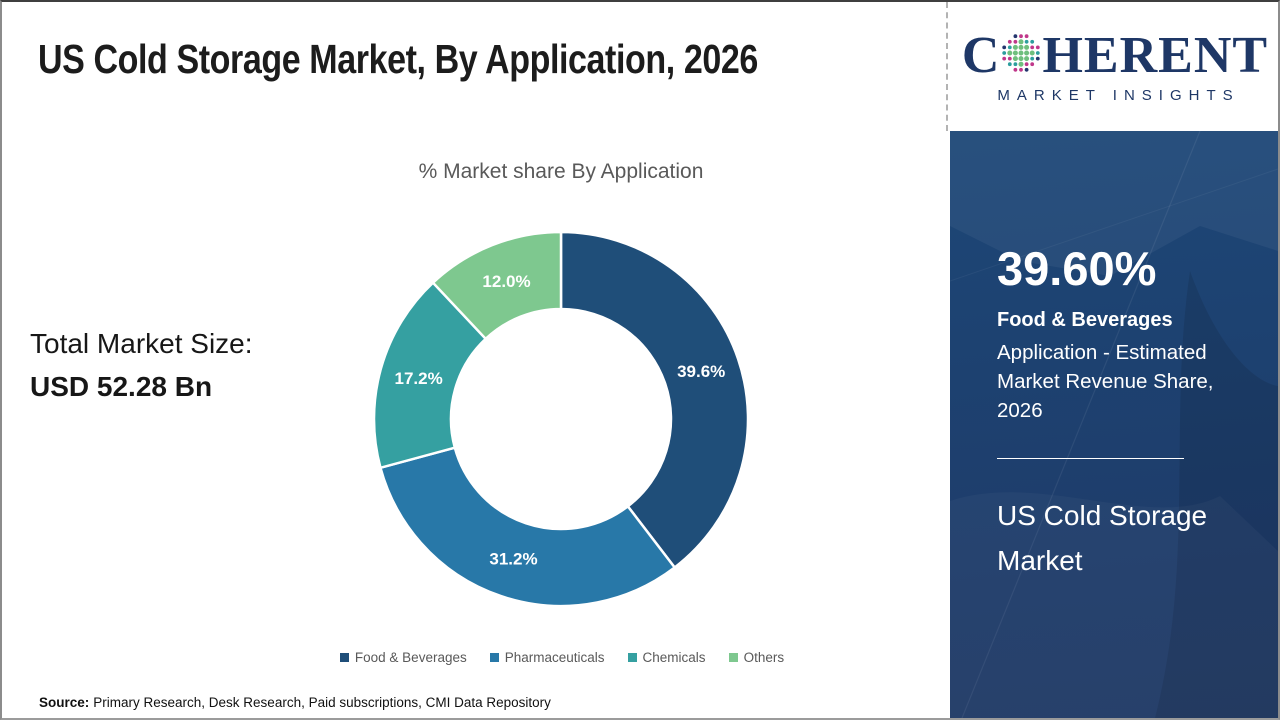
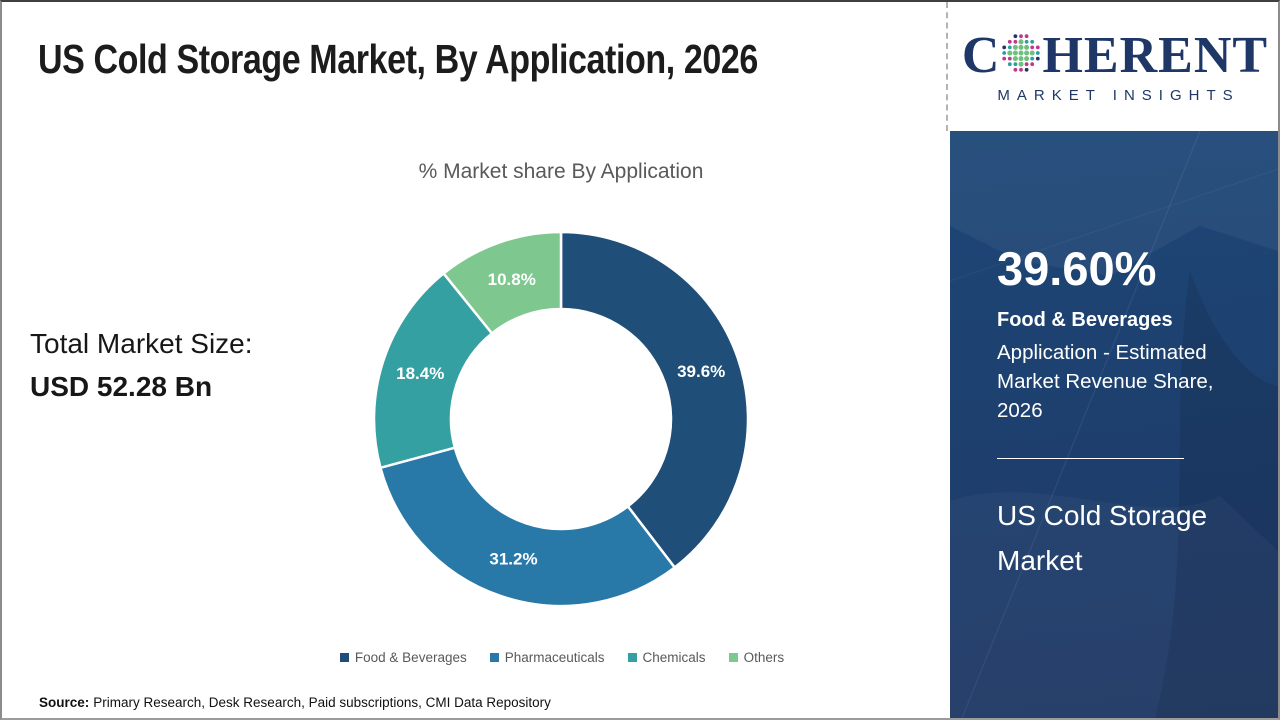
Chemicals: 17.2% -> 18.4%
Others: 12.0% -> 10.8%
